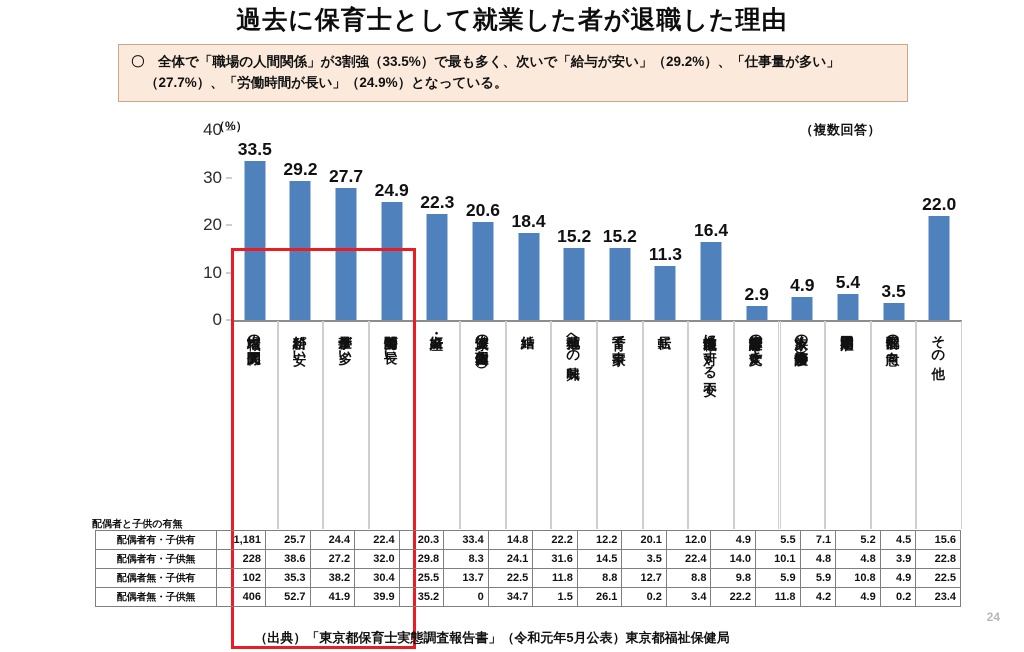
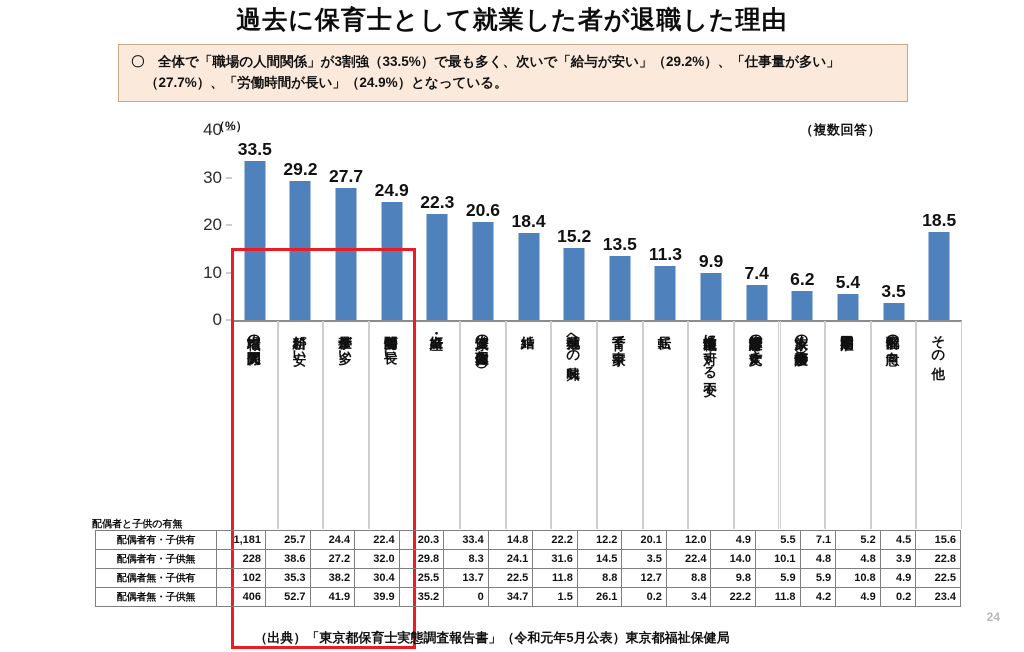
子育て・家事: 15.2 -> 13.5
職業適性に対する不安: 16.4 -> 9.9
保護者対応等の大変さ: 2.9 -> 7.4
家族の事情（介護等）: 4.9 -> 6.2
その他: 22.0 -> 18.5
